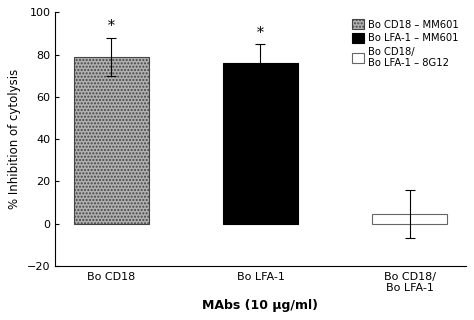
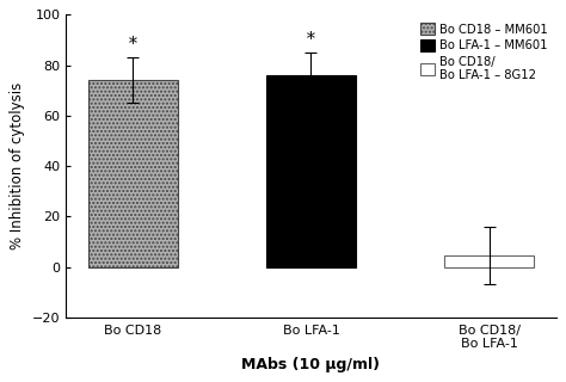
Bo CD18: 79.0 -> 74.0
